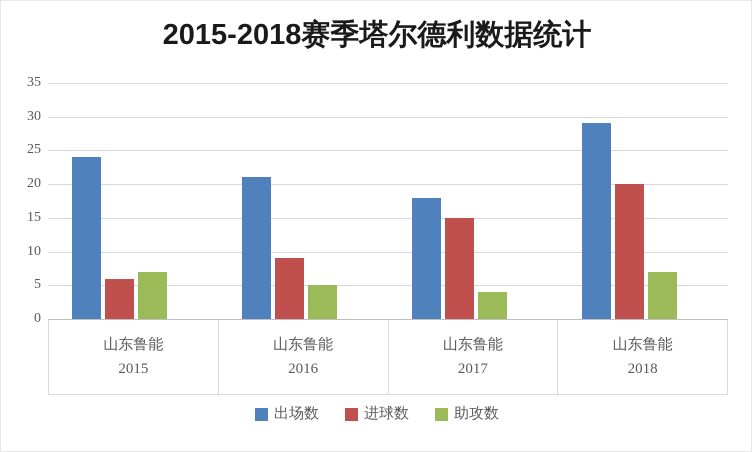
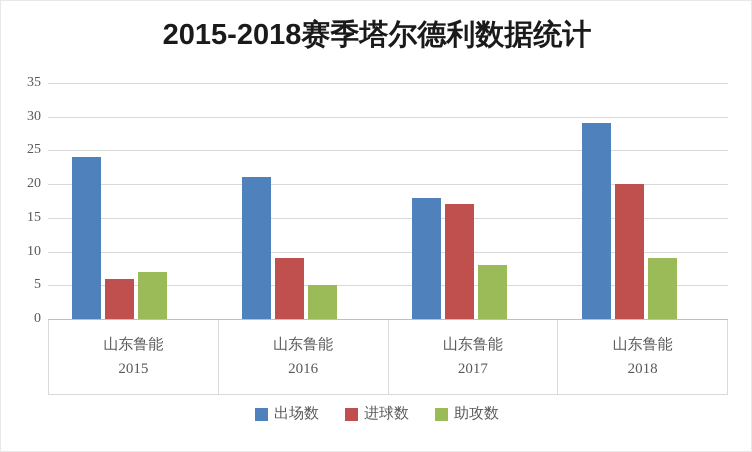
进球数/2017: 15 -> 17
助攻数/2017: 4 -> 8
助攻数/2018: 7 -> 9
